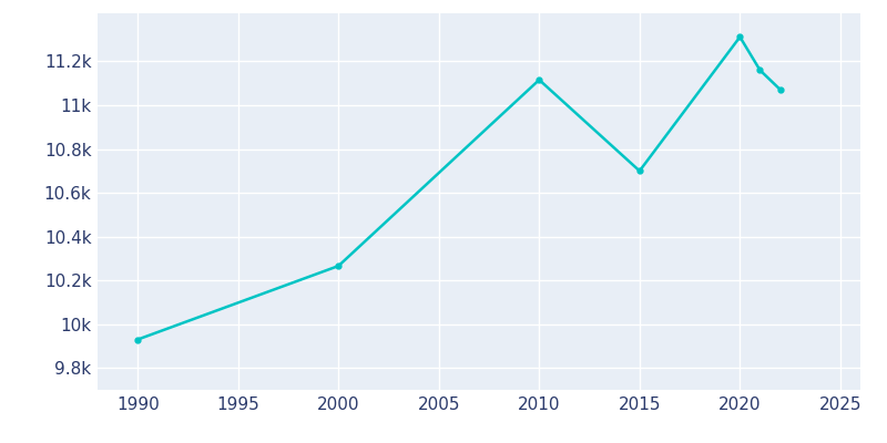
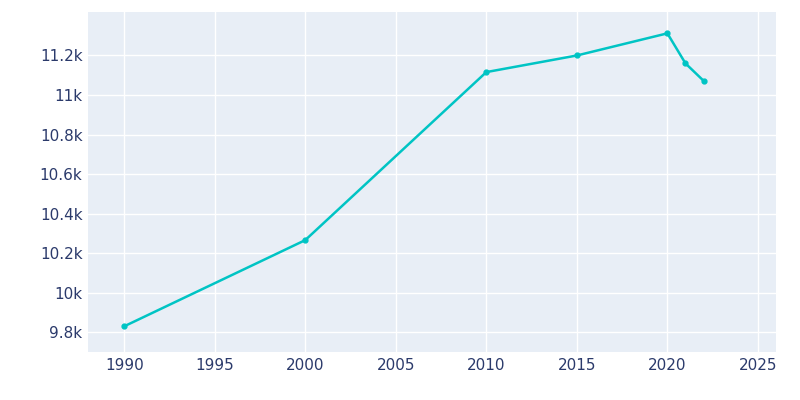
1990: 9.93k -> 9.83k
2015: 10.70k -> 11.20k
